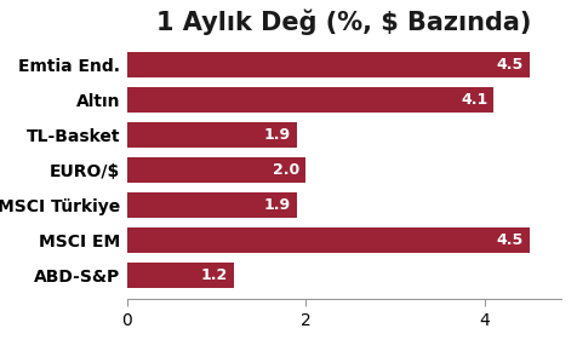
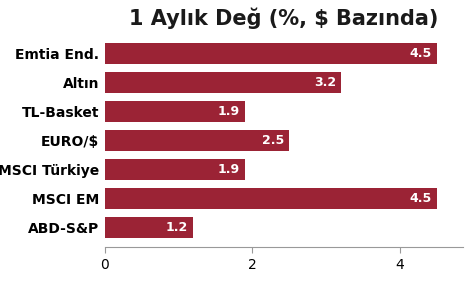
Altın: 4.1 -> 3.2
EURO/$: 2.0 -> 2.5
